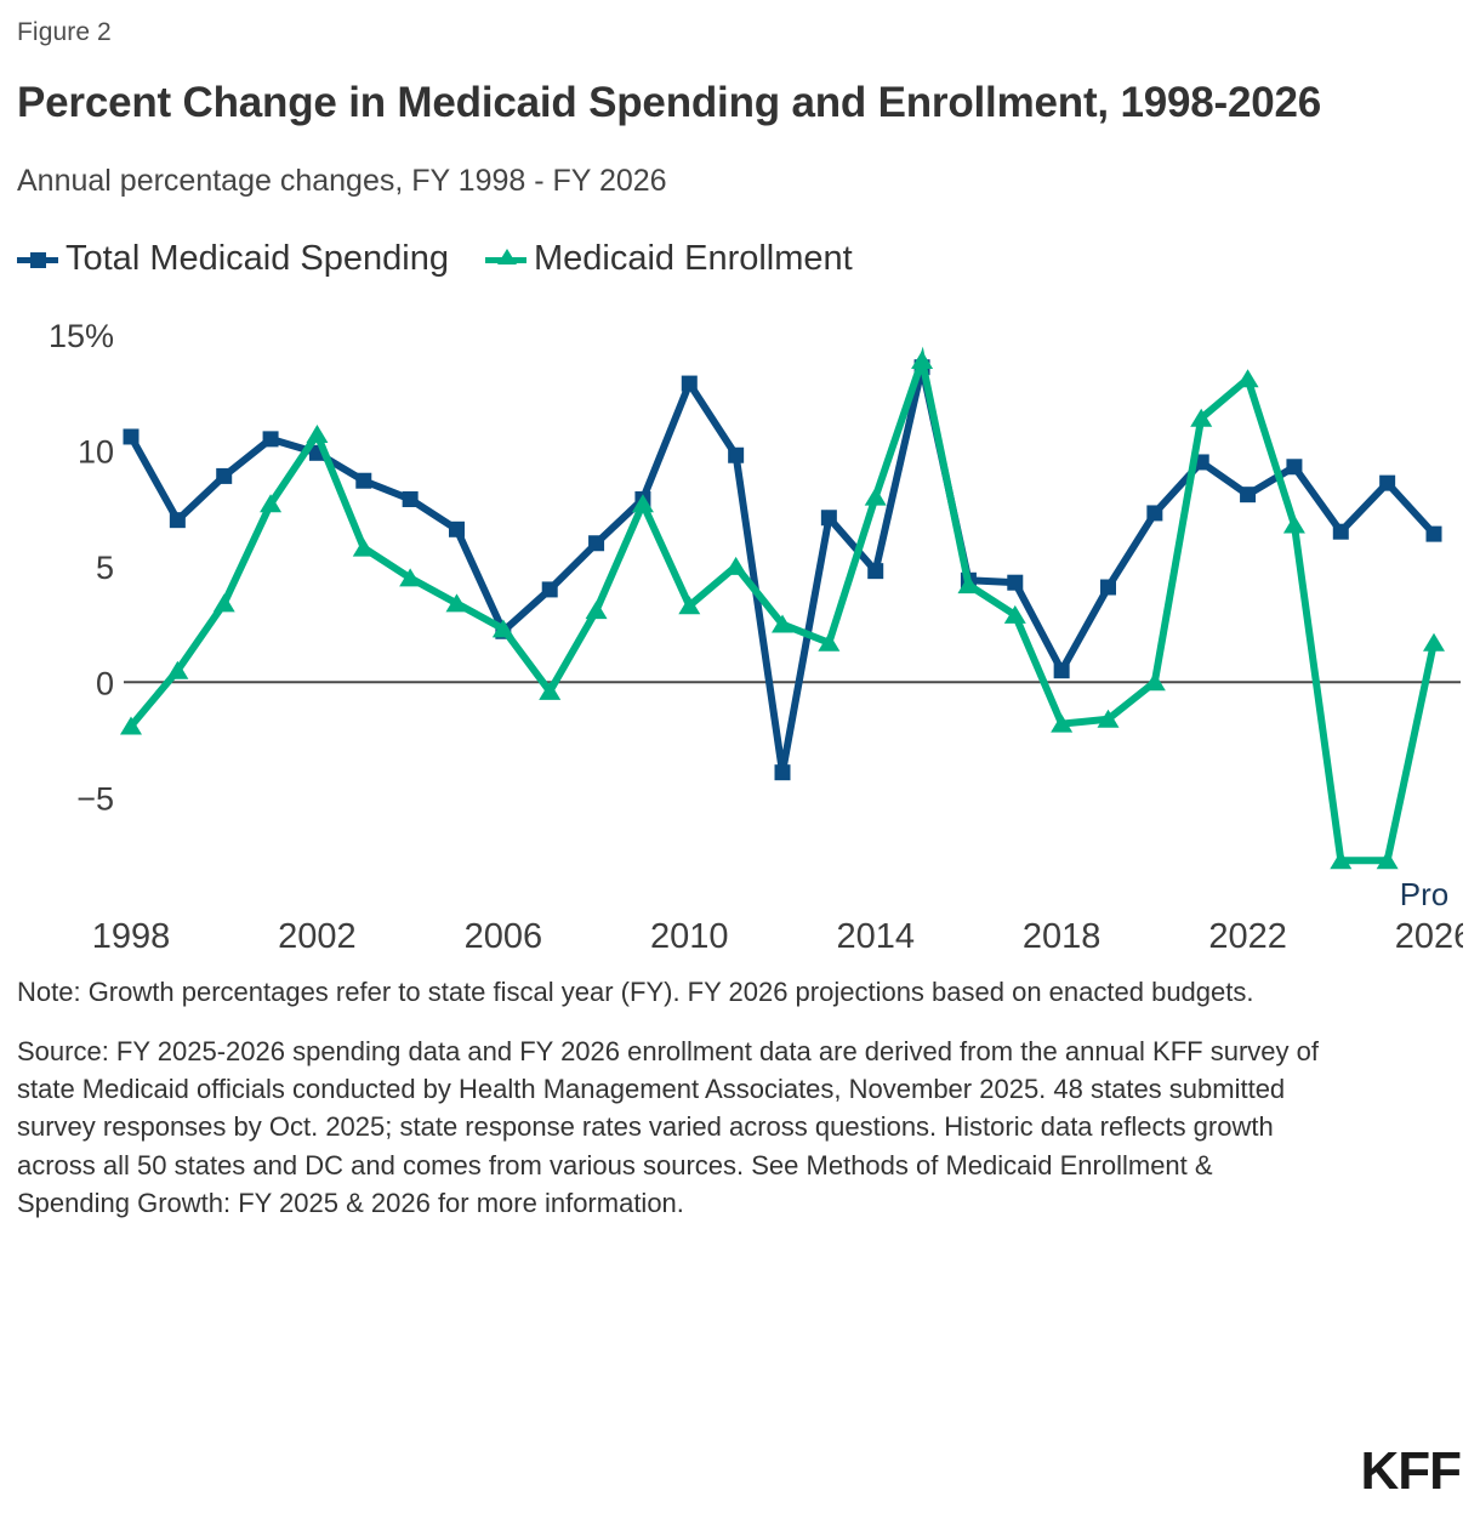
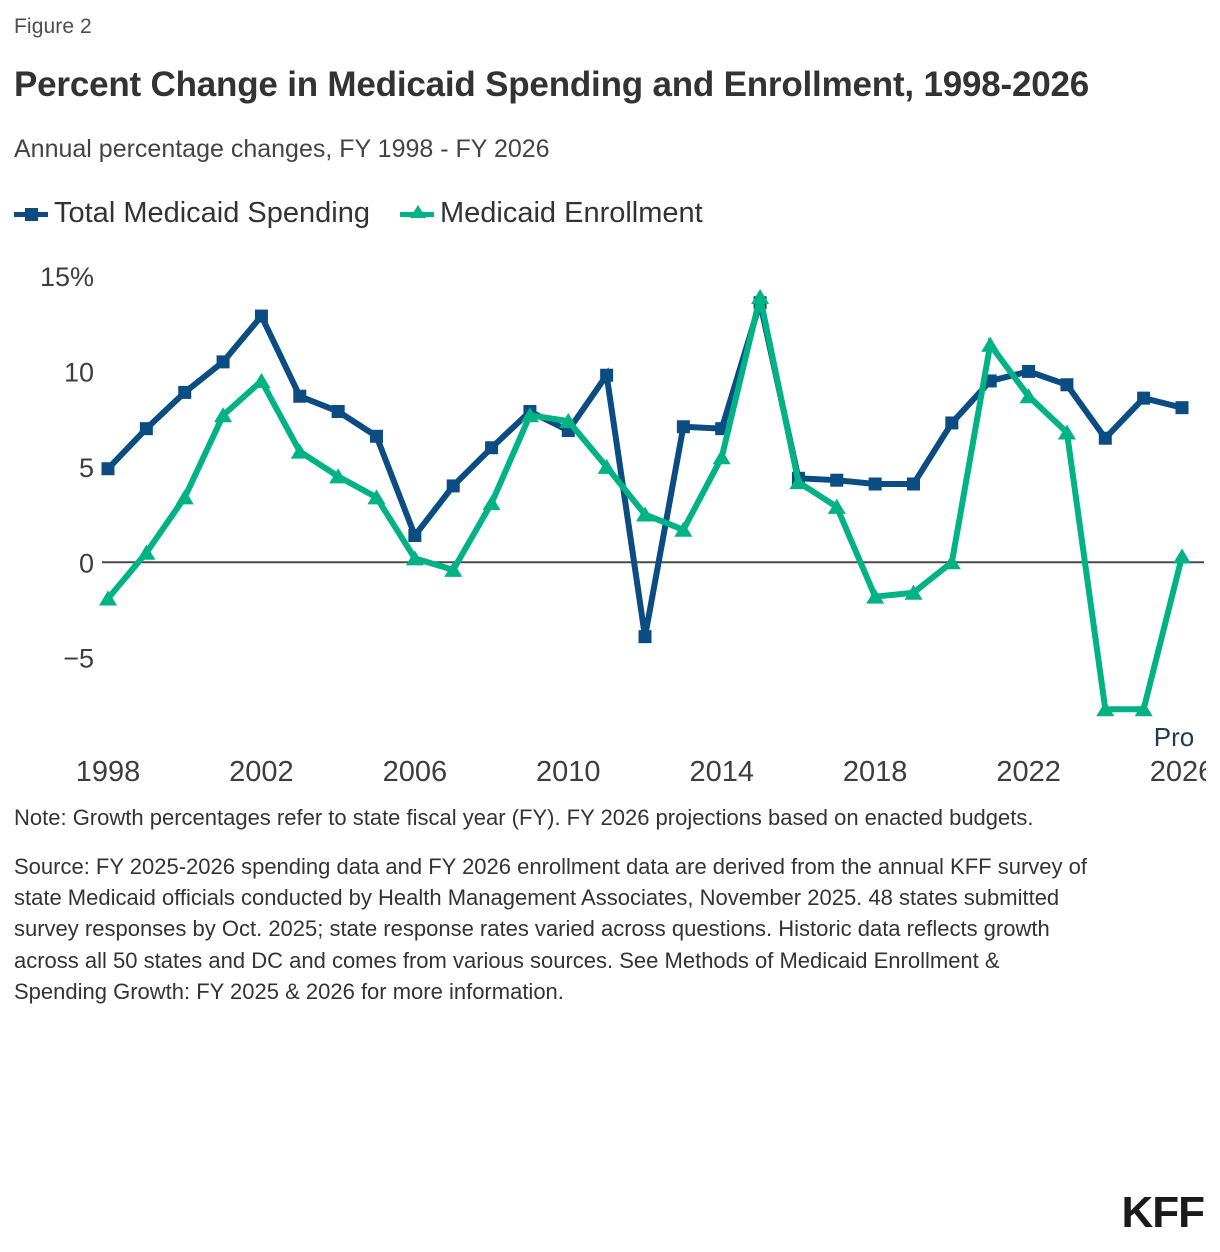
Total Medicaid Spending/1998: 10.6% -> 4.9%
Total Medicaid Spending/2002: 9.9% -> 12.9%
Medicaid Enrollment/2002: 10.7% -> 9.5%
Total Medicaid Spending/2006: 2.2% -> 1.4%
Medicaid Enrollment/2006: 2.3% -> 0.2%
Total Medicaid Spending/2010: 12.9% -> 6.9%
Medicaid Enrollment/2010: 3.3% -> 7.4%
Total Medicaid Spending/2014: 4.8% -> 7.0%
Medicaid Enrollment/2014: 8.0% -> 5.5%
Total Medicaid Spending/2018: 0.5% -> 4.1%
Total Medicaid Spending/2022: 8.1% -> 10.0%
Medicaid Enrollment/2022: 13.1% -> 8.7%
Total Medicaid Spending/2026: 6.4% -> 8.1%
Medicaid Enrollment/2026: 1.7% -> 0.3%
